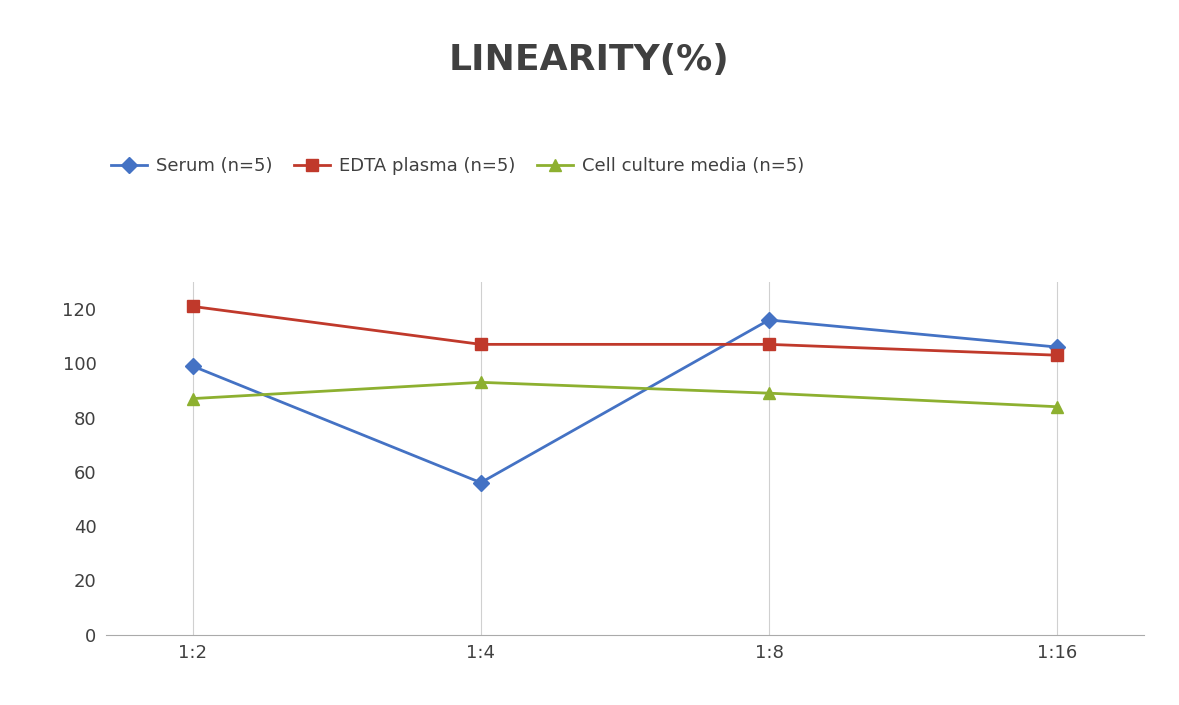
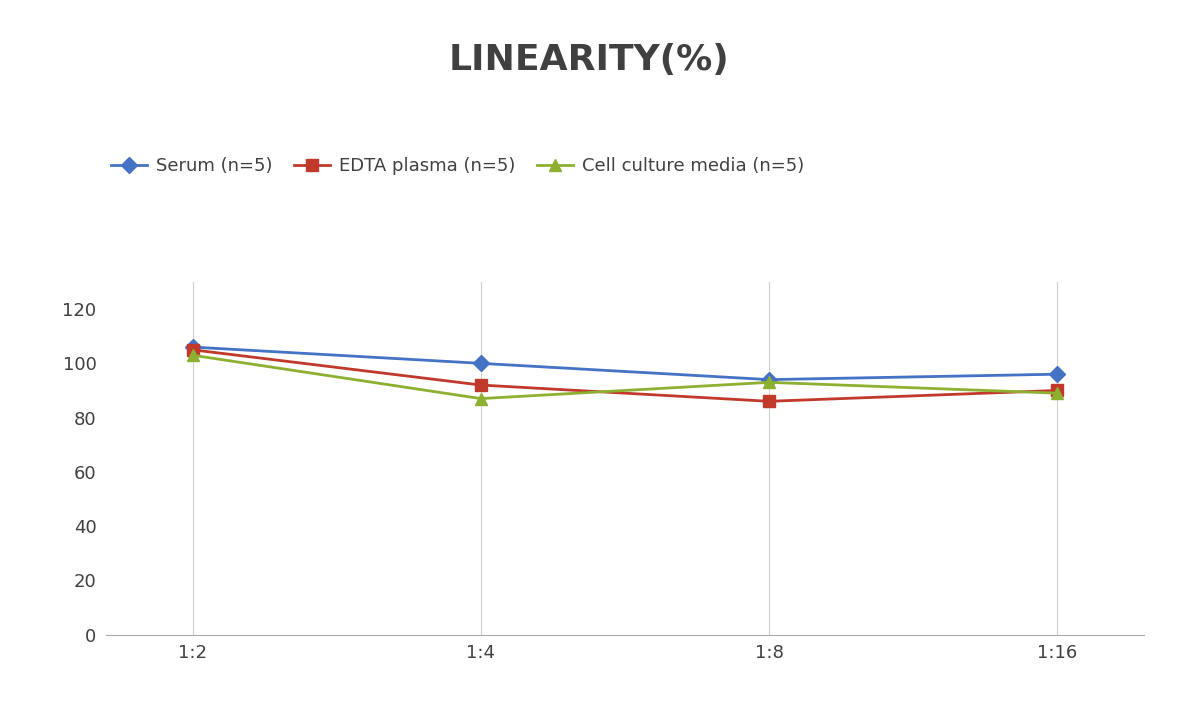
Serum (n=5)/1:2: 99 -> 106
EDTA plasma (n=5)/1:2: 121 -> 105
Cell culture media (n=5)/1:2: 87 -> 103
Serum (n=5)/1:4: 56 -> 100
EDTA plasma (n=5)/1:4: 107 -> 92
Cell culture media (n=5)/1:4: 93 -> 87
Serum (n=5)/1:8: 116 -> 94
EDTA plasma (n=5)/1:8: 107 -> 86
Cell culture media (n=5)/1:8: 89 -> 93
Serum (n=5)/1:16: 106 -> 96
EDTA plasma (n=5)/1:16: 103 -> 90
Cell culture media (n=5)/1:16: 84 -> 89
